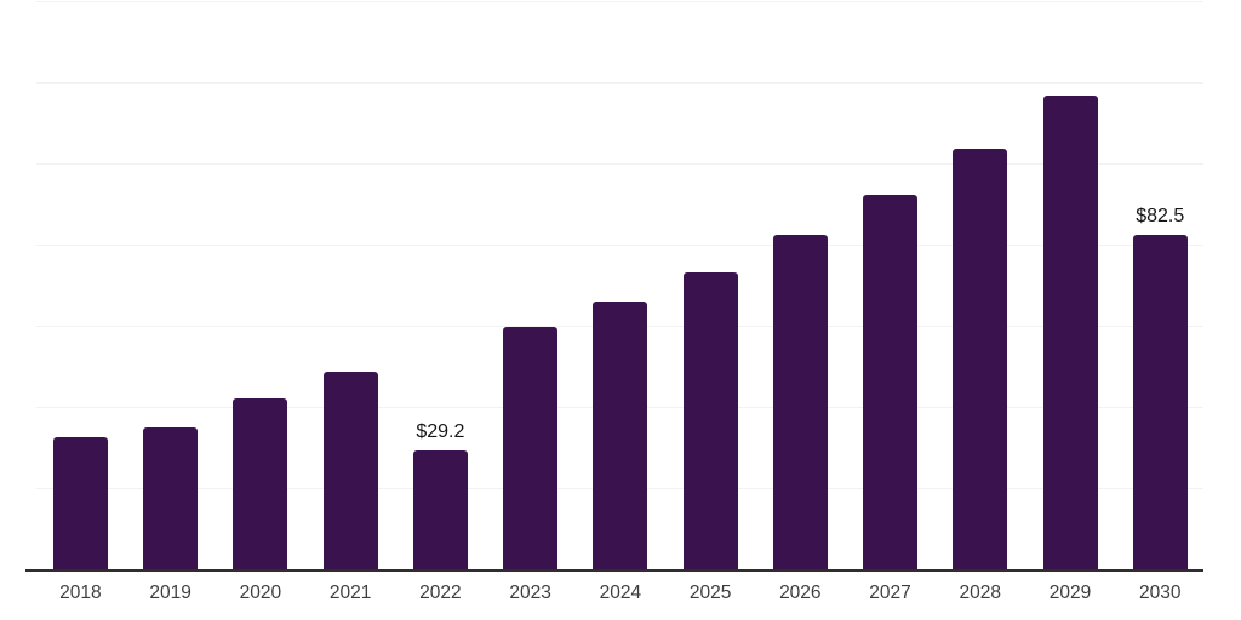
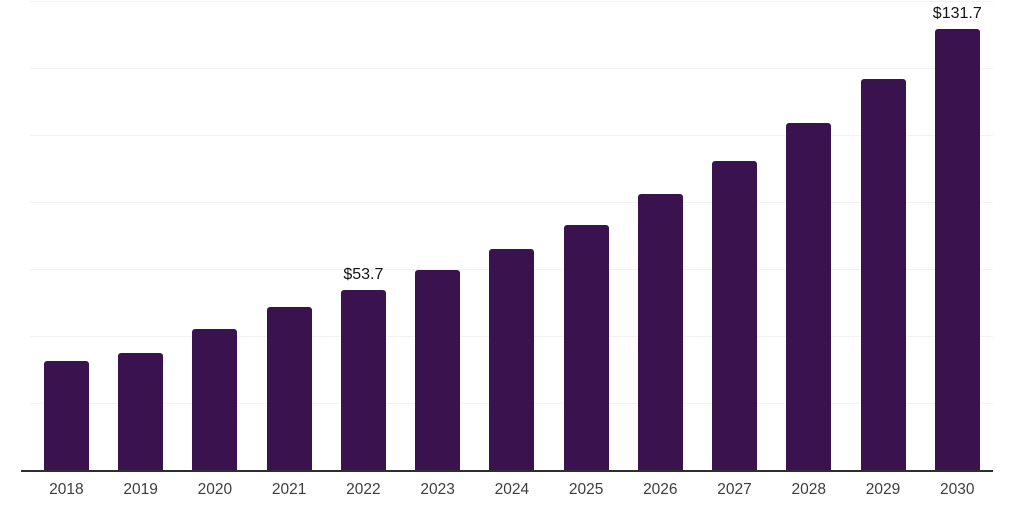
2022: $29.2 -> $53.7
2030: $82.5 -> $131.7
